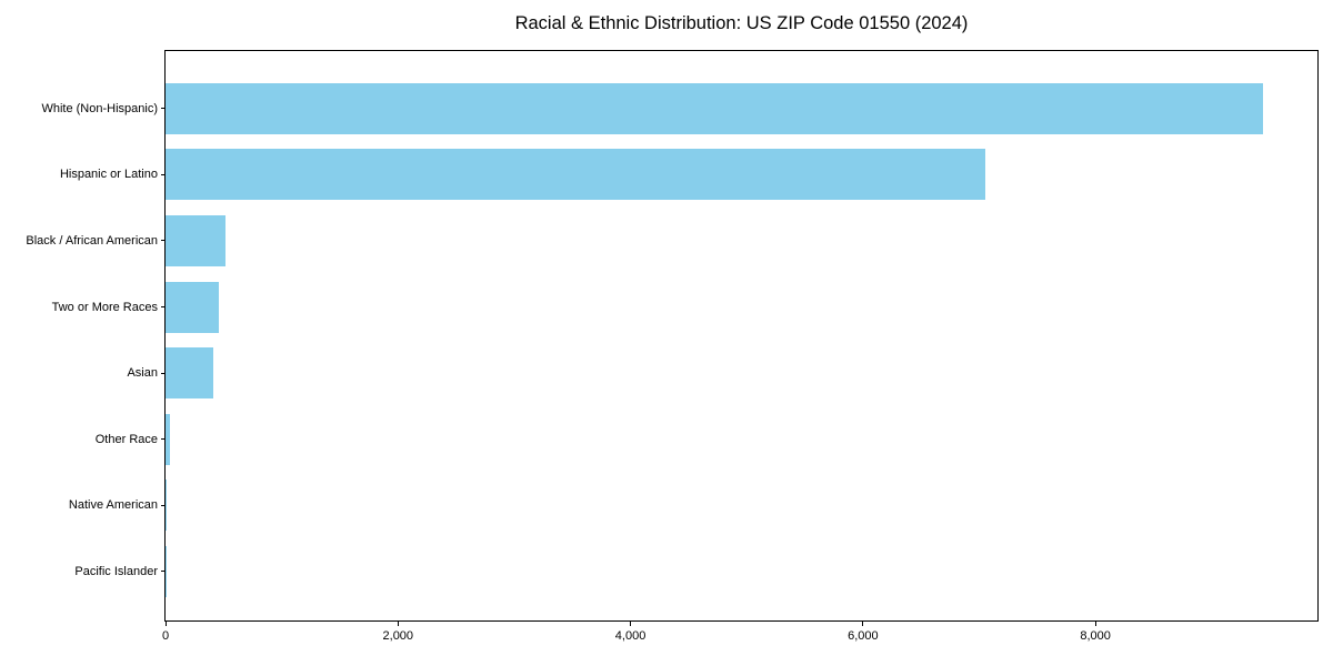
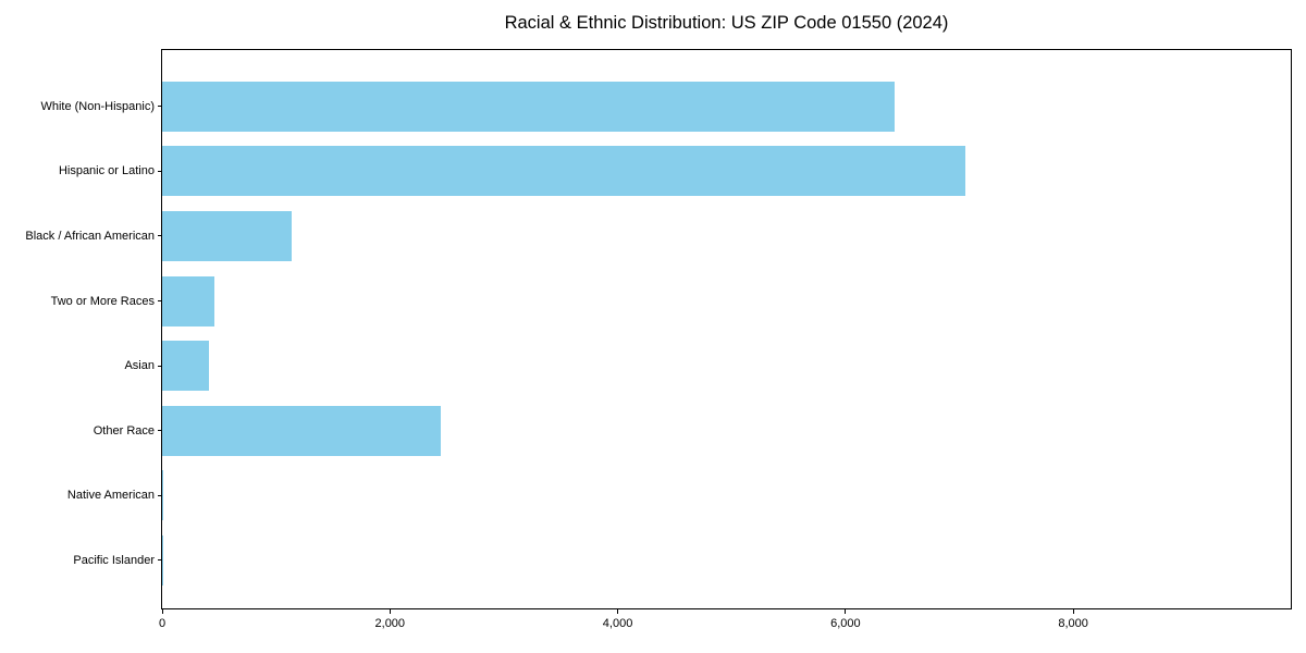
White (Non-Hispanic): 9440 -> 6430
Black / African American: 510 -> 1140
Other Race: 40 -> 2450
